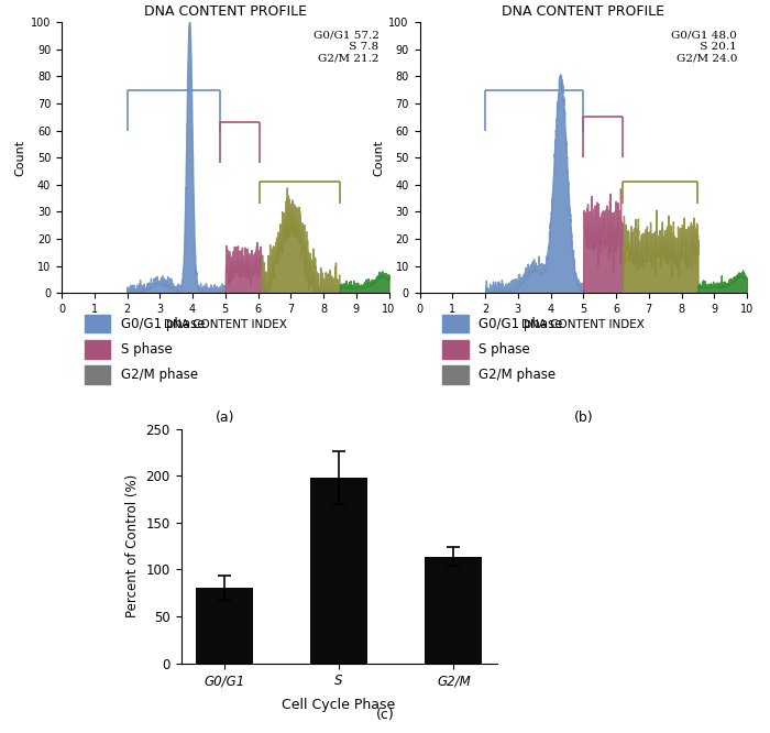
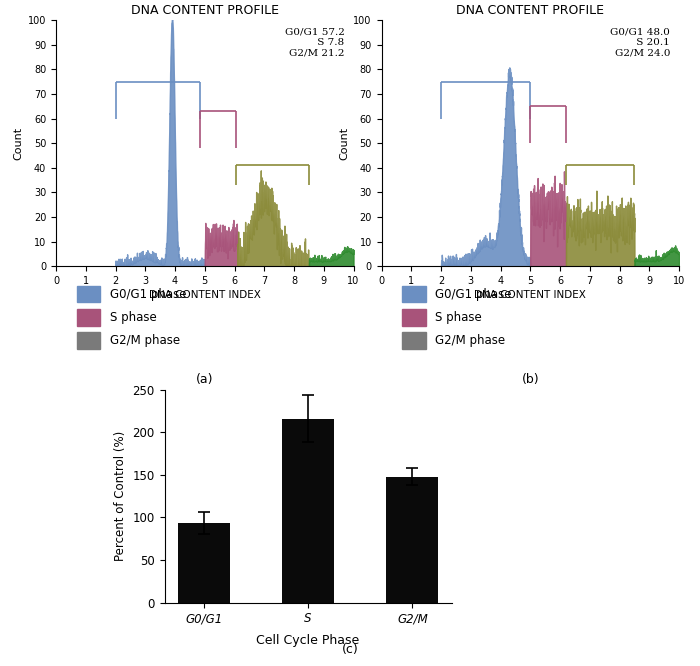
G0/G1: 81 -> 94
S: 198 -> 216
G2/M: 114 -> 148
